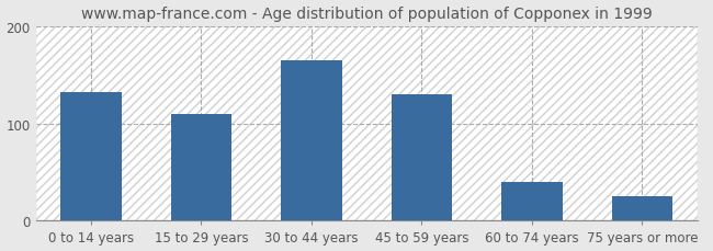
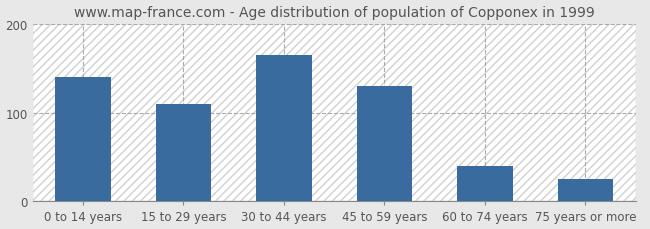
0 to 14 years: 132 -> 140
